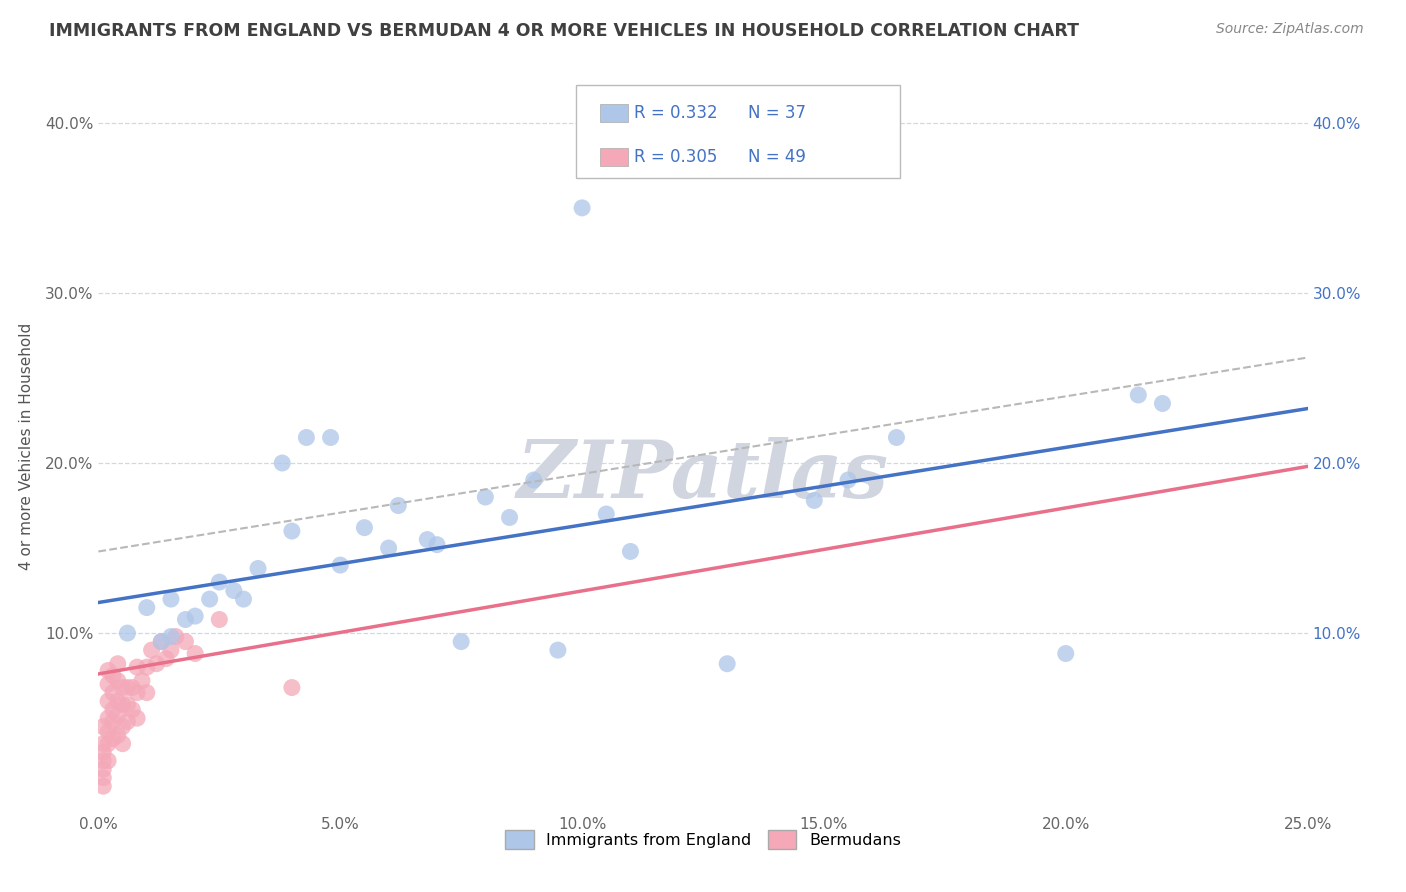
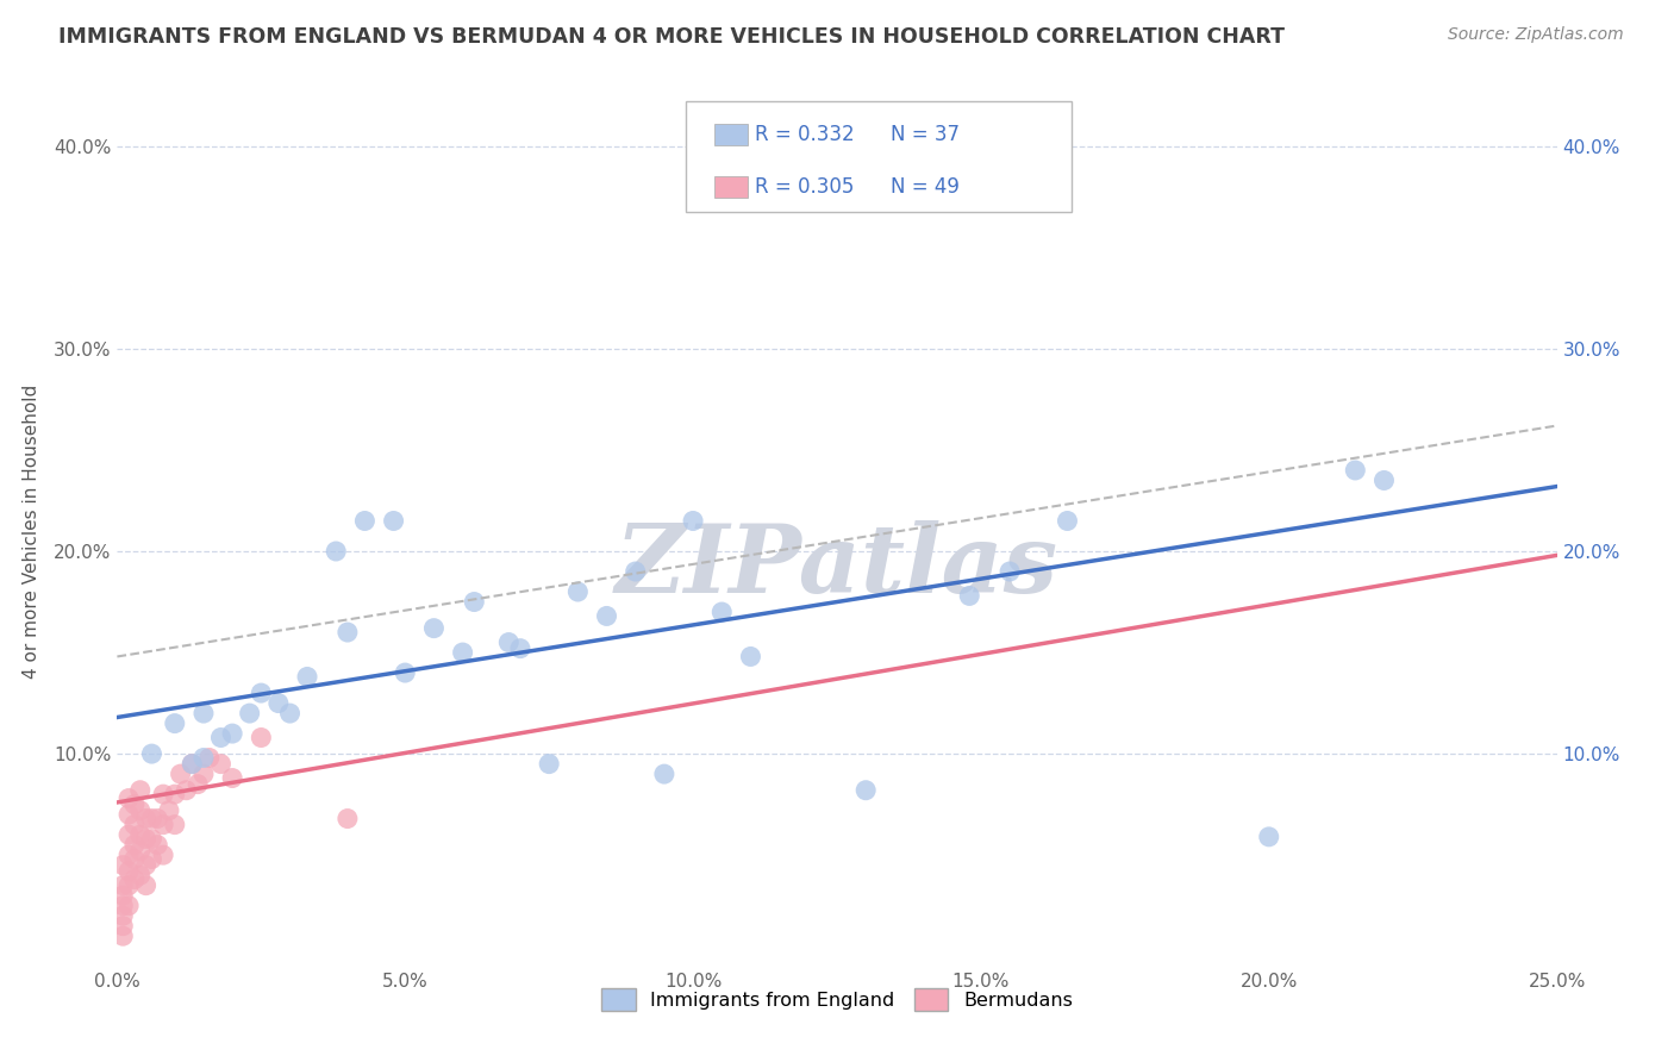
Immigrants from England/10.0%: 35.0% -> 21.5%
Immigrants from England/20.0%: 8.8% -> 5.9%
